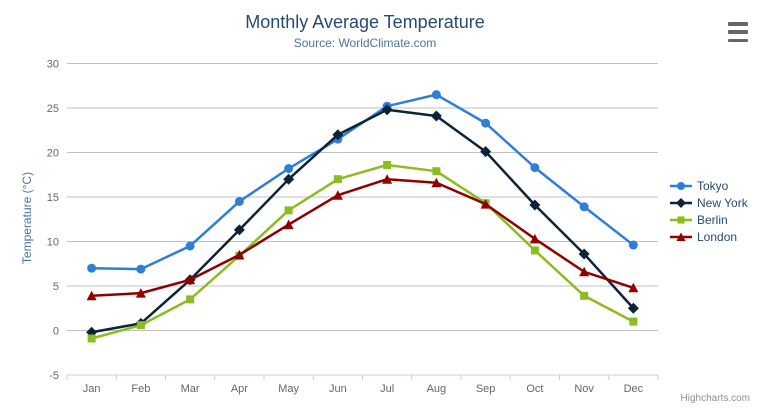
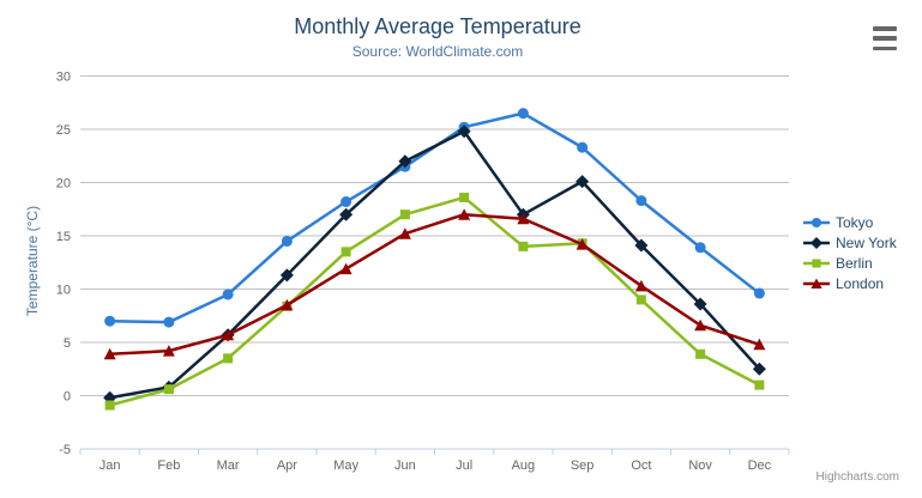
New York/Aug: 24 -> 17
Berlin/Aug: 18 -> 14
